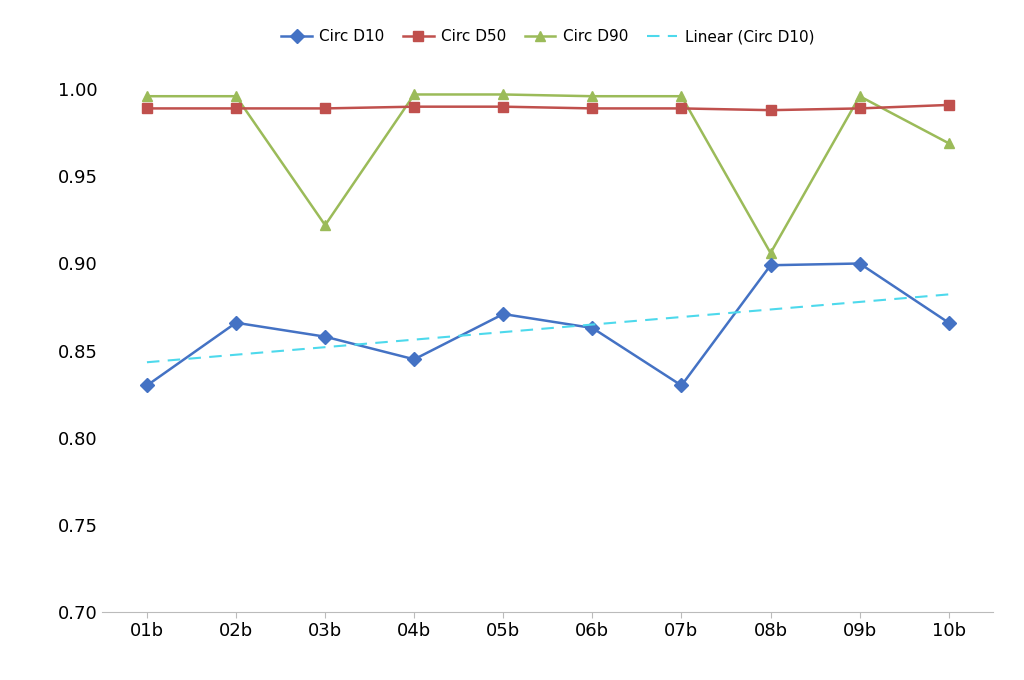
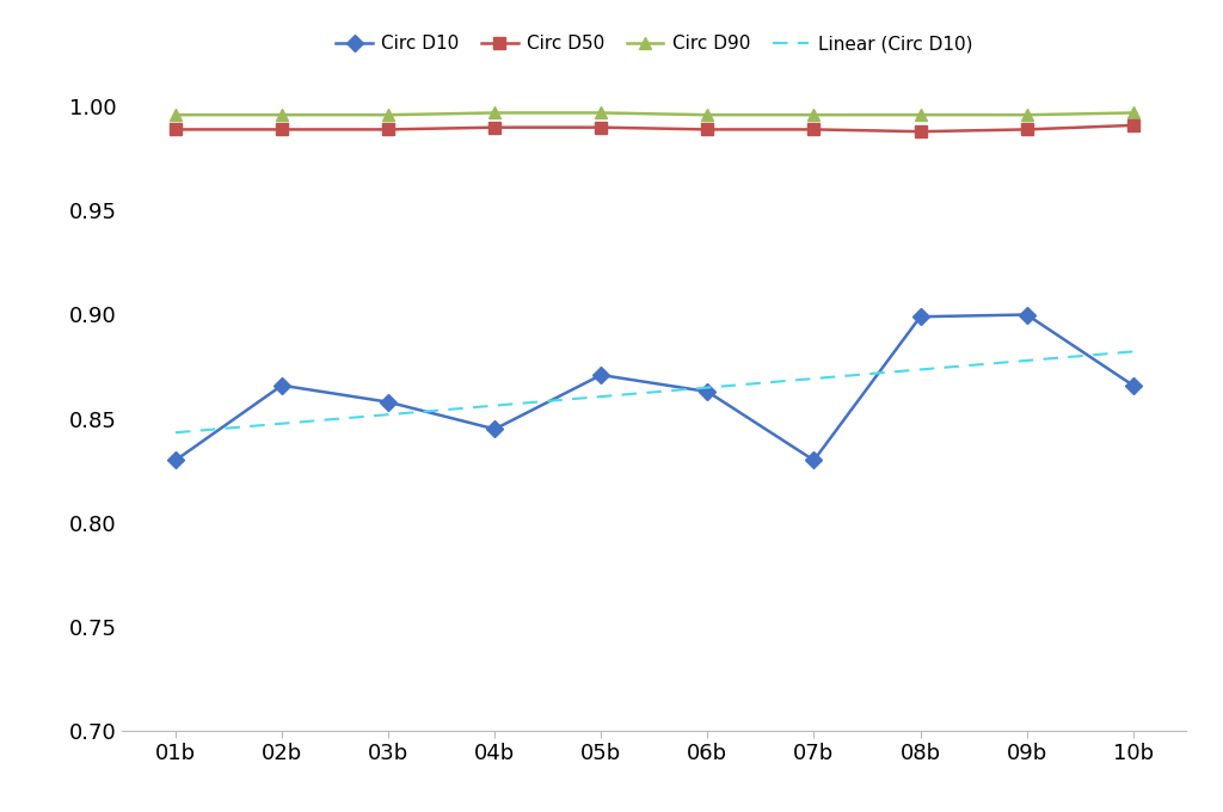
Circ D90/03b: 0.922 -> 0.996
Circ D90/08b: 0.906 -> 0.996
Circ D90/10b: 0.969 -> 0.997
